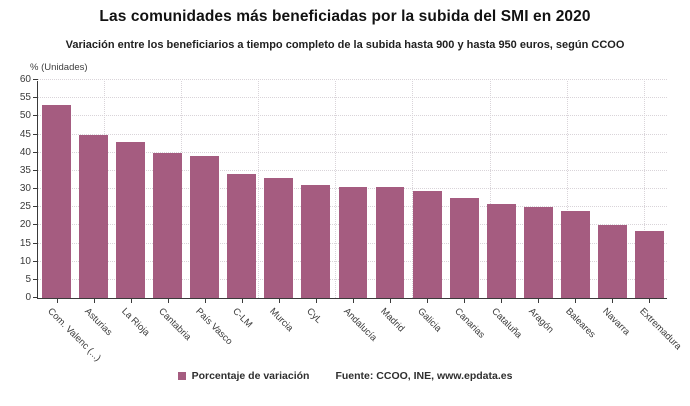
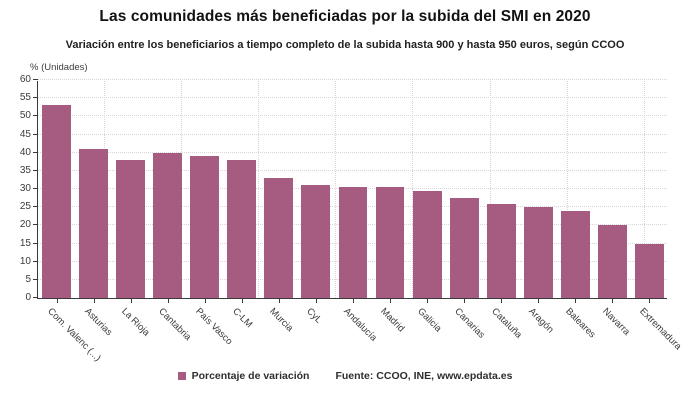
Asturias: 45 -> 41
La Rioja: 43 -> 38
C-LM: 34 -> 38
Extremadura: 18 -> 15
